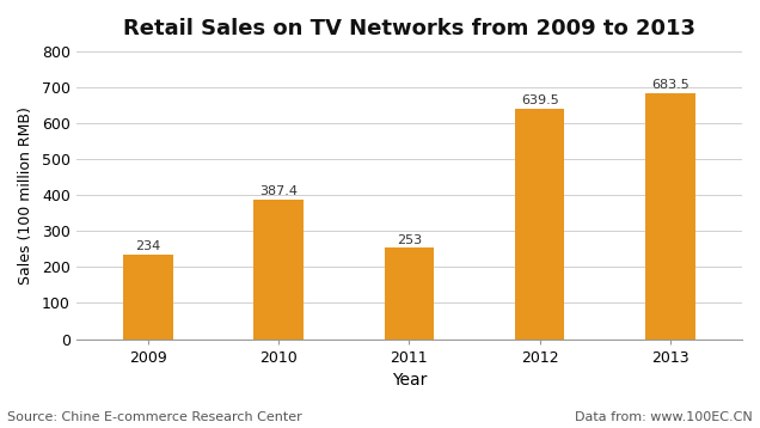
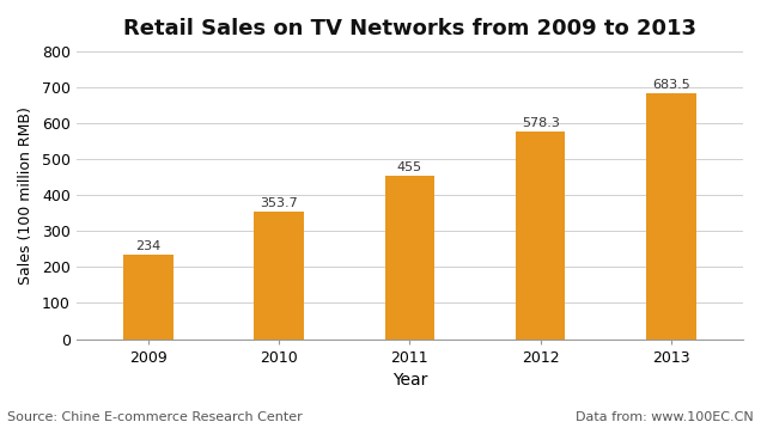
2010: 387.4 -> 353.7
2011: 253 -> 455
2012: 639.5 -> 578.3
